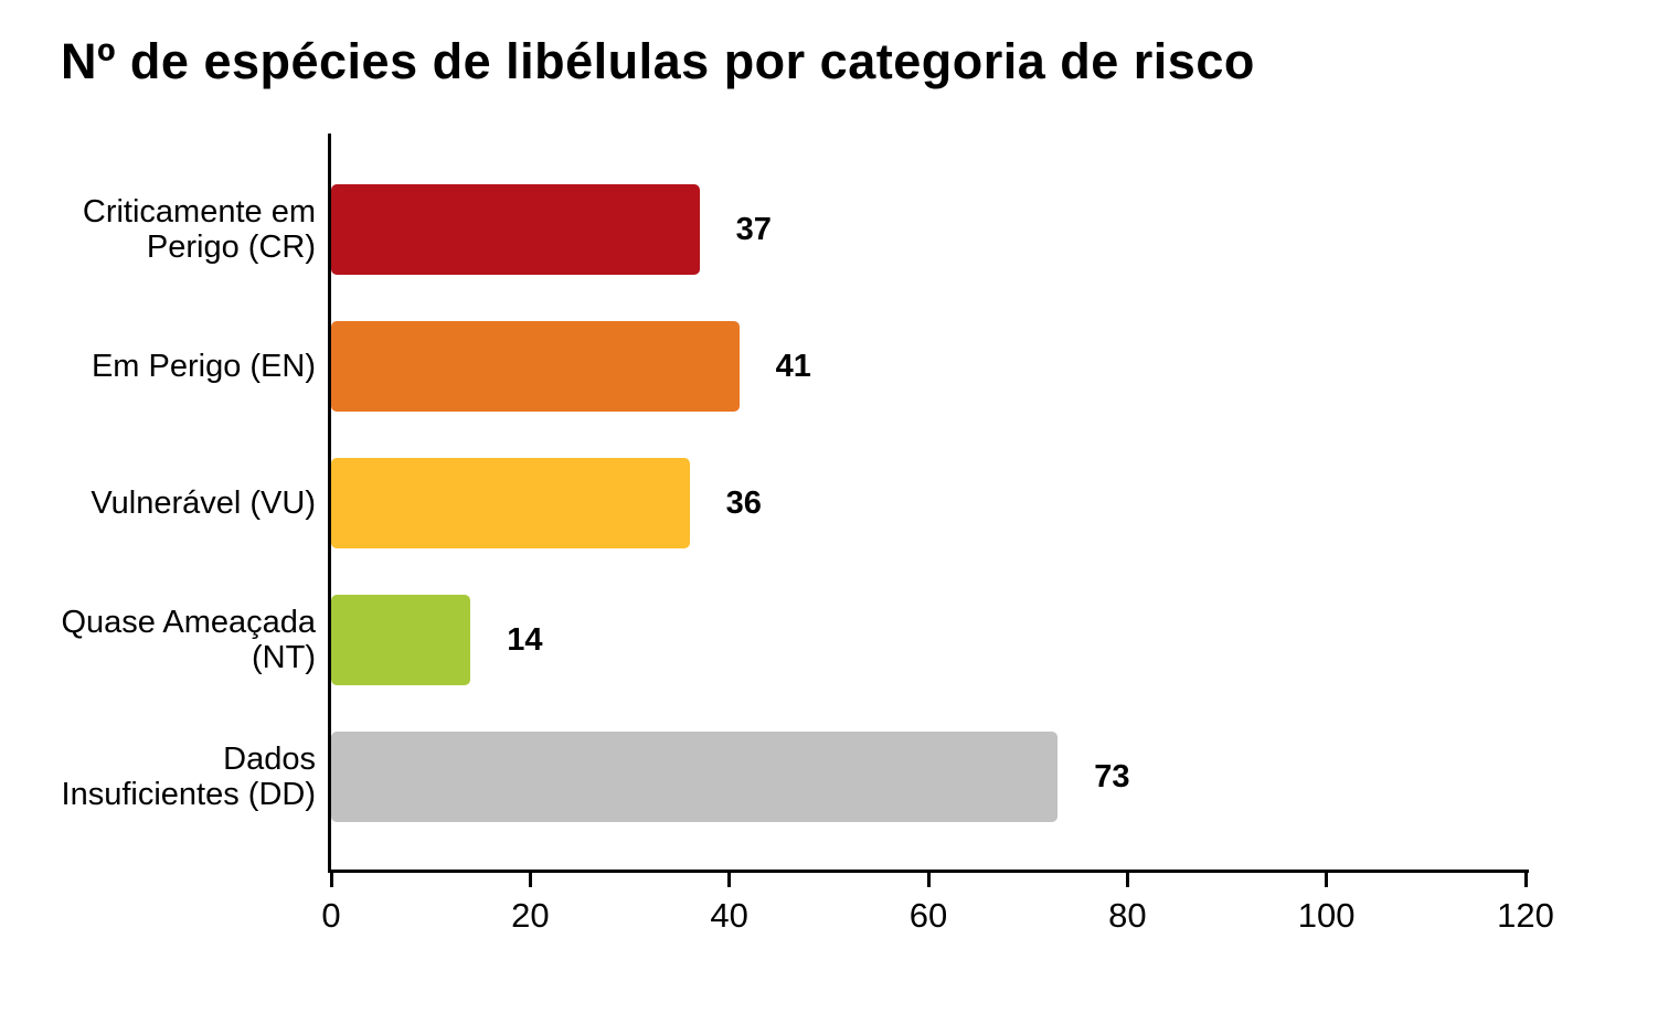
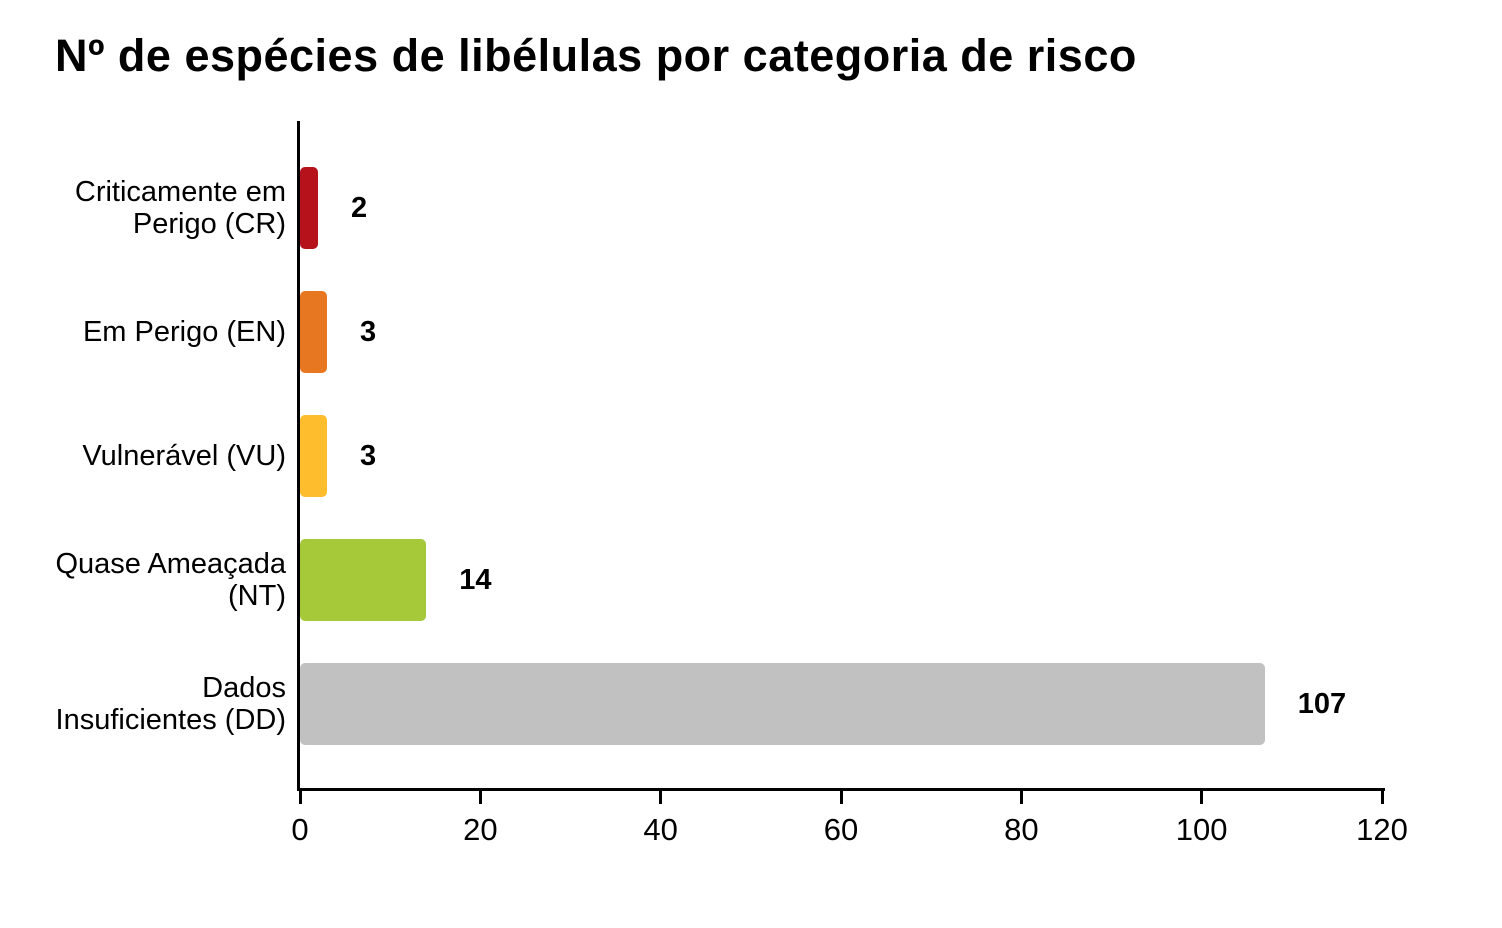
Criticamente em Perigo (CR): 37 -> 2
Em Perigo (EN): 41 -> 3
Vulnerável (VU): 36 -> 3
Dados Insuficientes (DD): 73 -> 107
